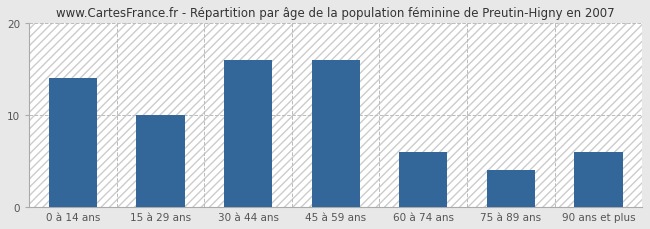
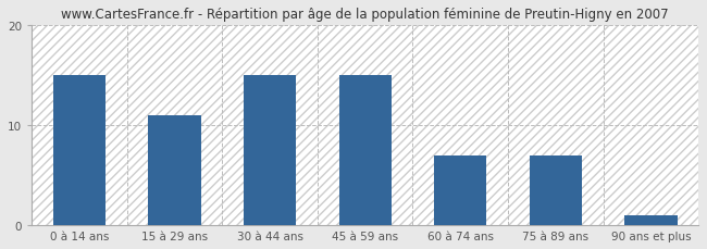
0 à 14 ans: 14 -> 15
15 à 29 ans: 10 -> 11
30 à 44 ans: 16 -> 15
45 à 59 ans: 16 -> 15
60 à 74 ans: 6 -> 7
75 à 89 ans: 4 -> 7
90 ans et plus: 6 -> 1
